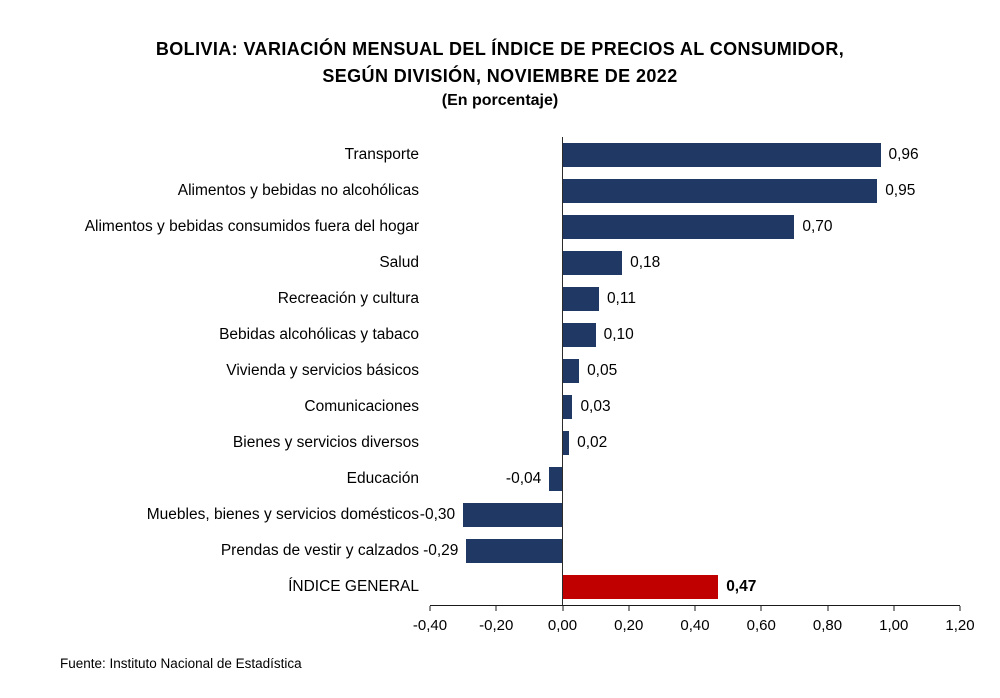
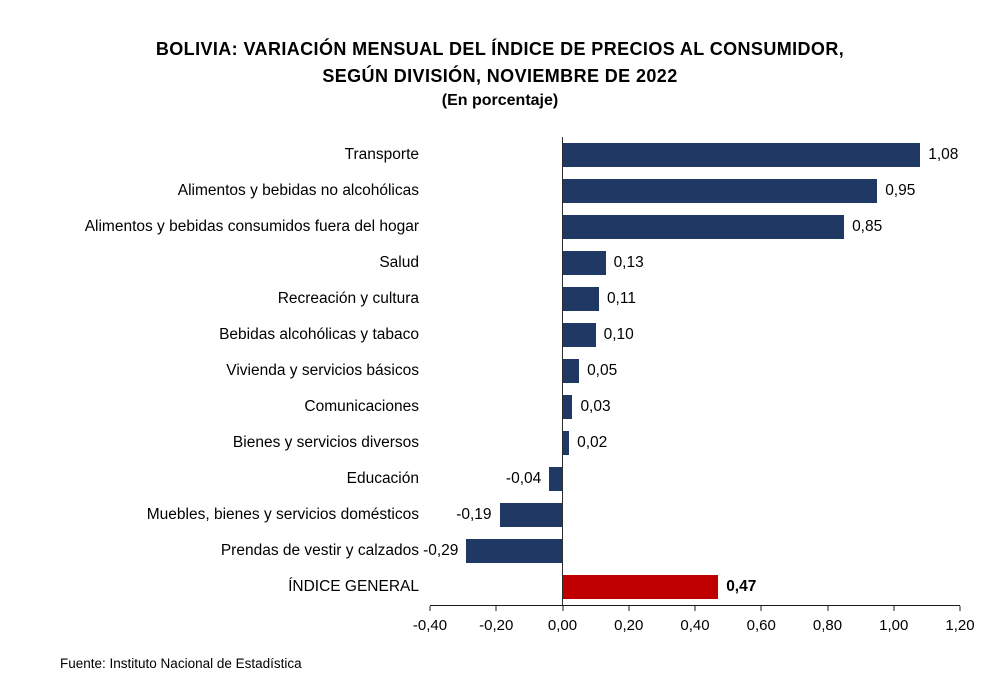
Transporte: 0,96 -> 1,08
Alimentos y bebidas consumidos fuera del hogar: 0,70 -> 0,85
Salud: 0,18 -> 0,13
Muebles, bienes y servicios domésticos: -0,30 -> -0,19
